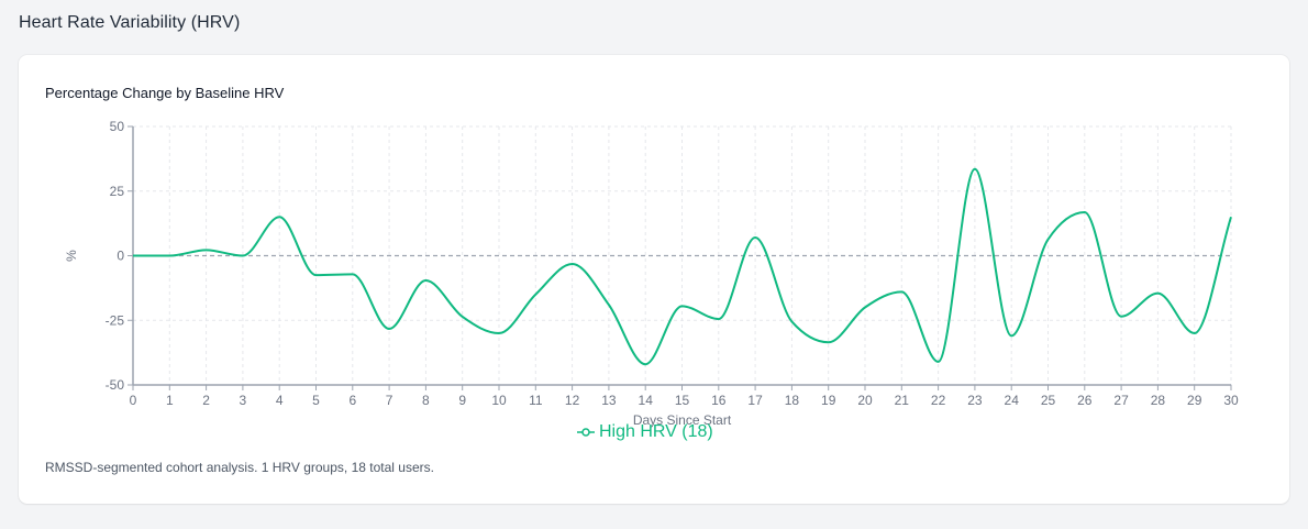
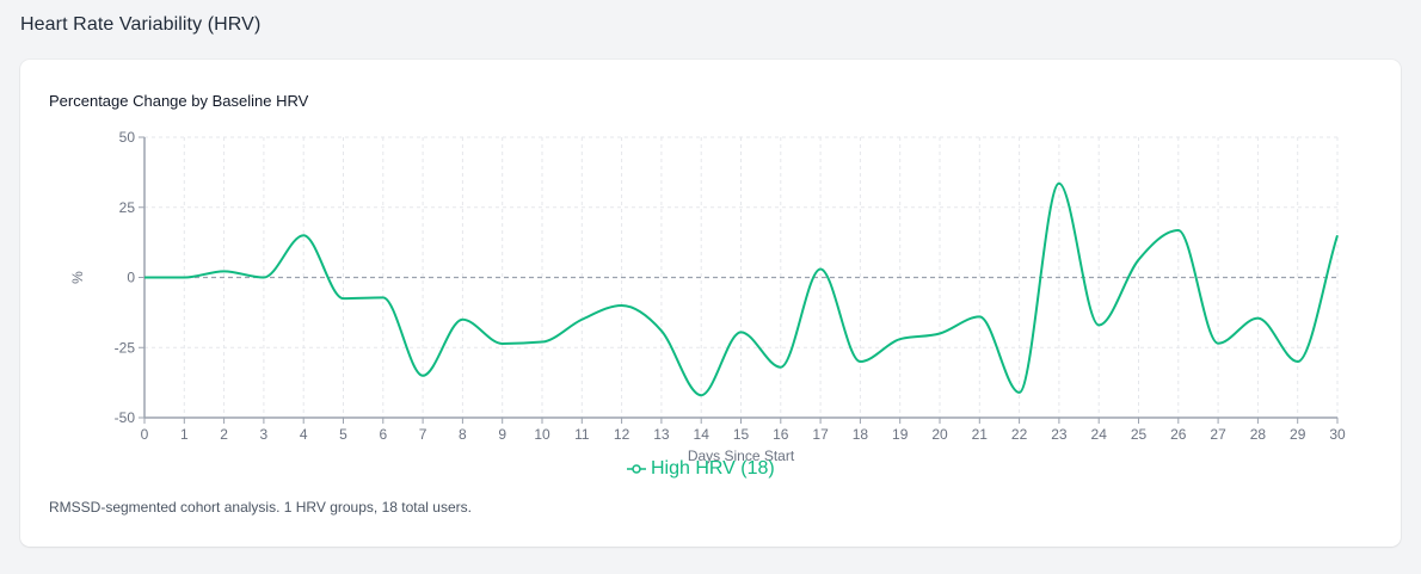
7: -28 -> -35
8: -10 -> -15
10: -30 -> -23
12: -3 -> -10
16: -24 -> -32
17: 7 -> 3
18: -26 -> -30
19: -34 -> -22
24: -31 -> -17
